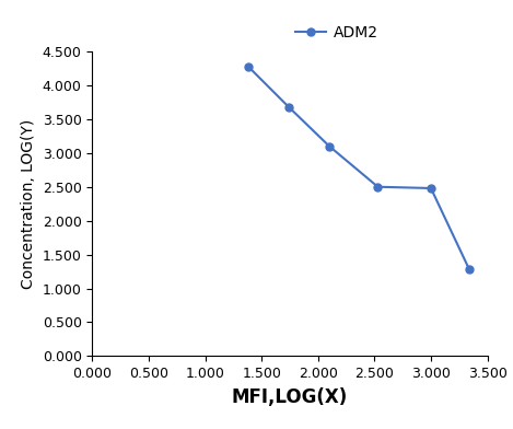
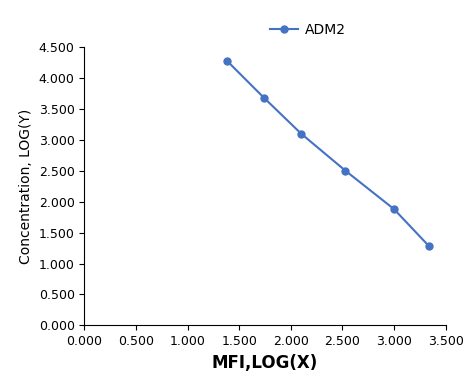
3.000: 2.48 -> 1.88
